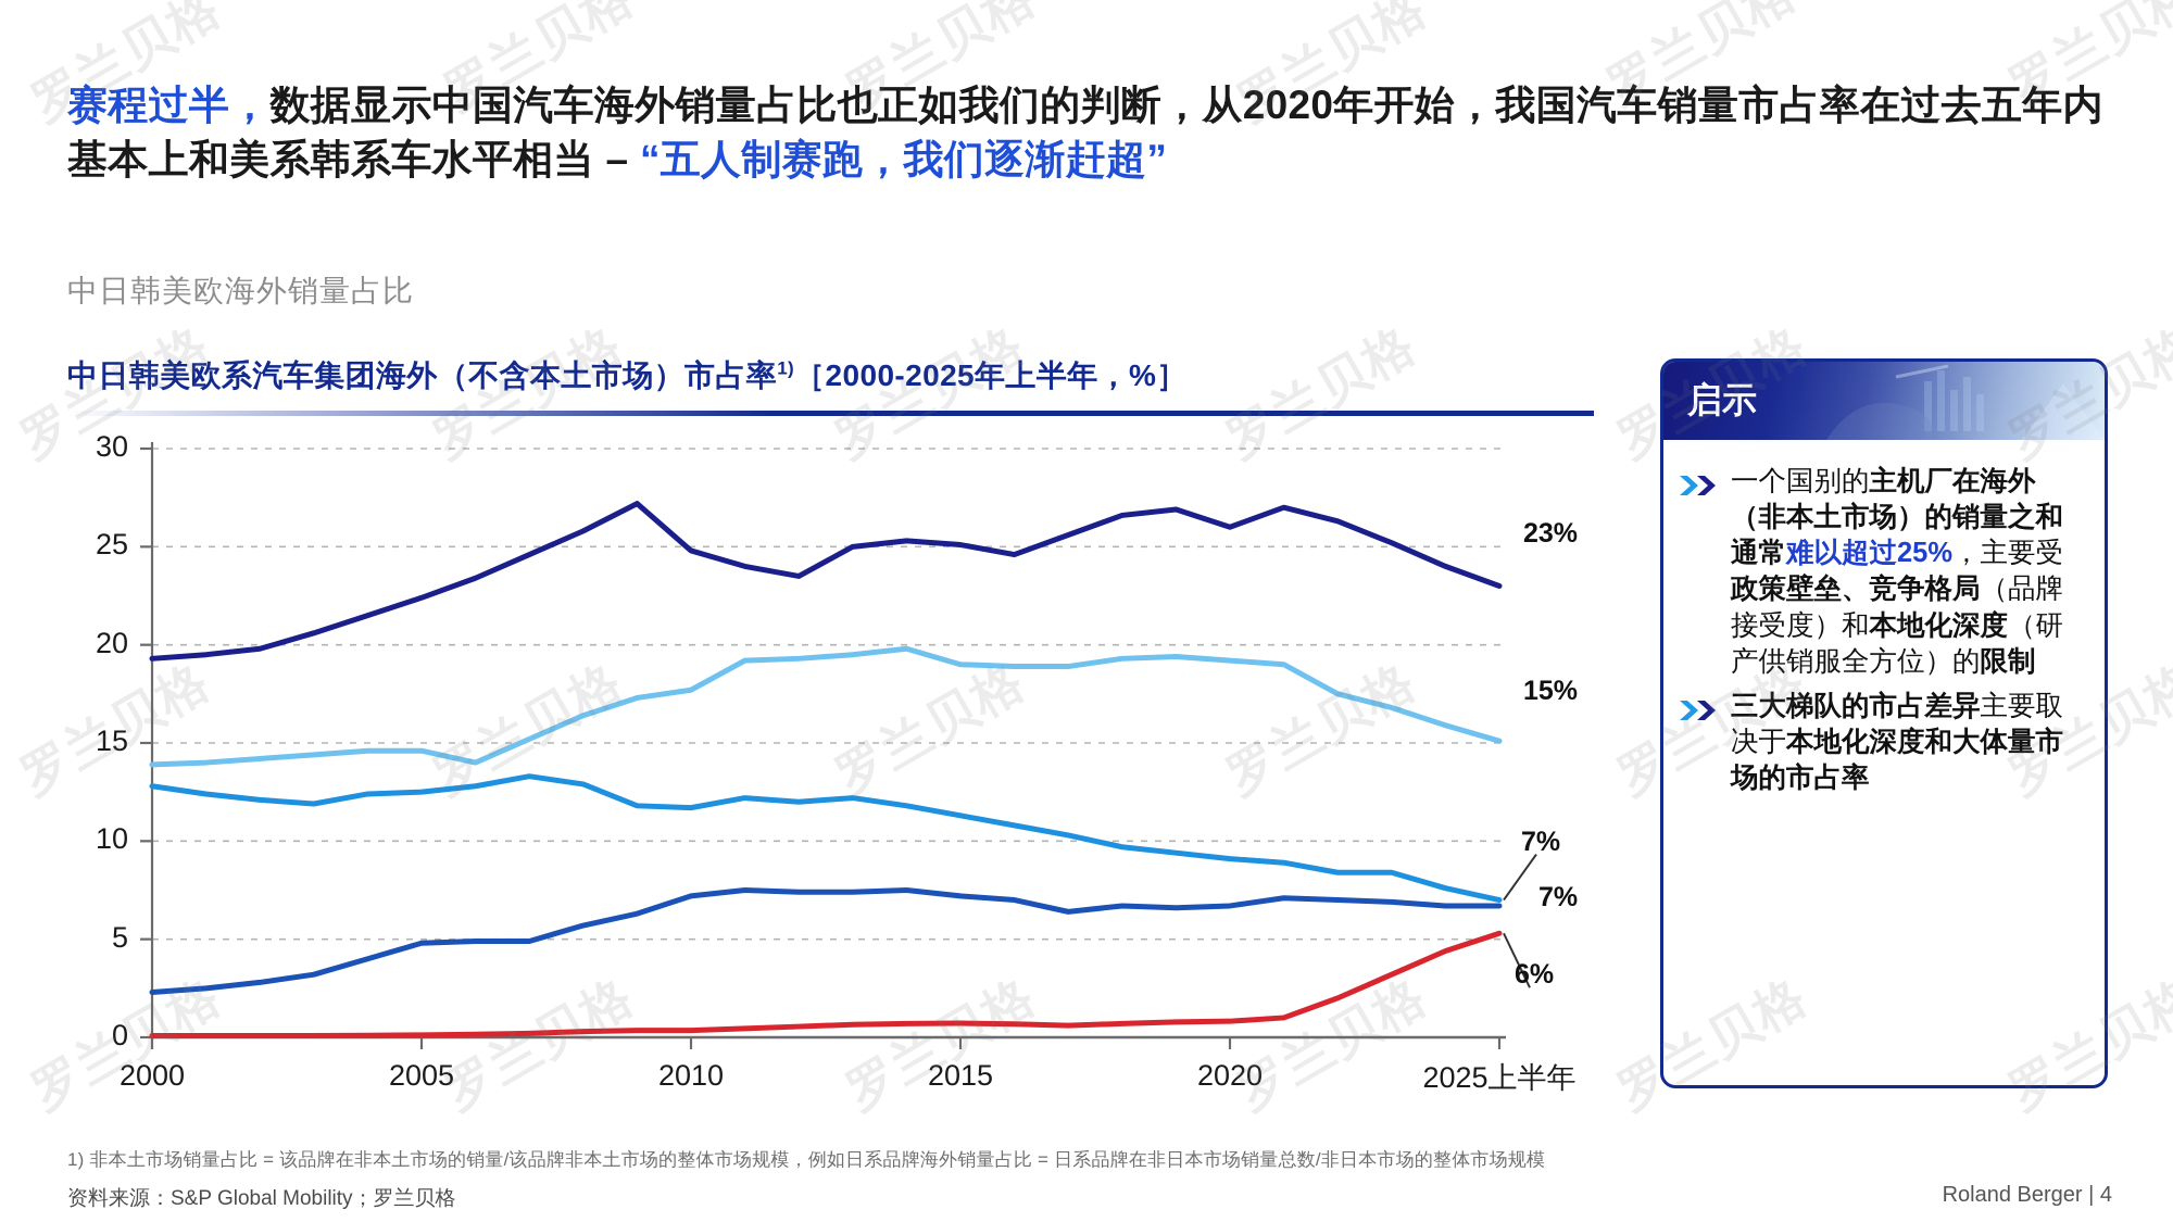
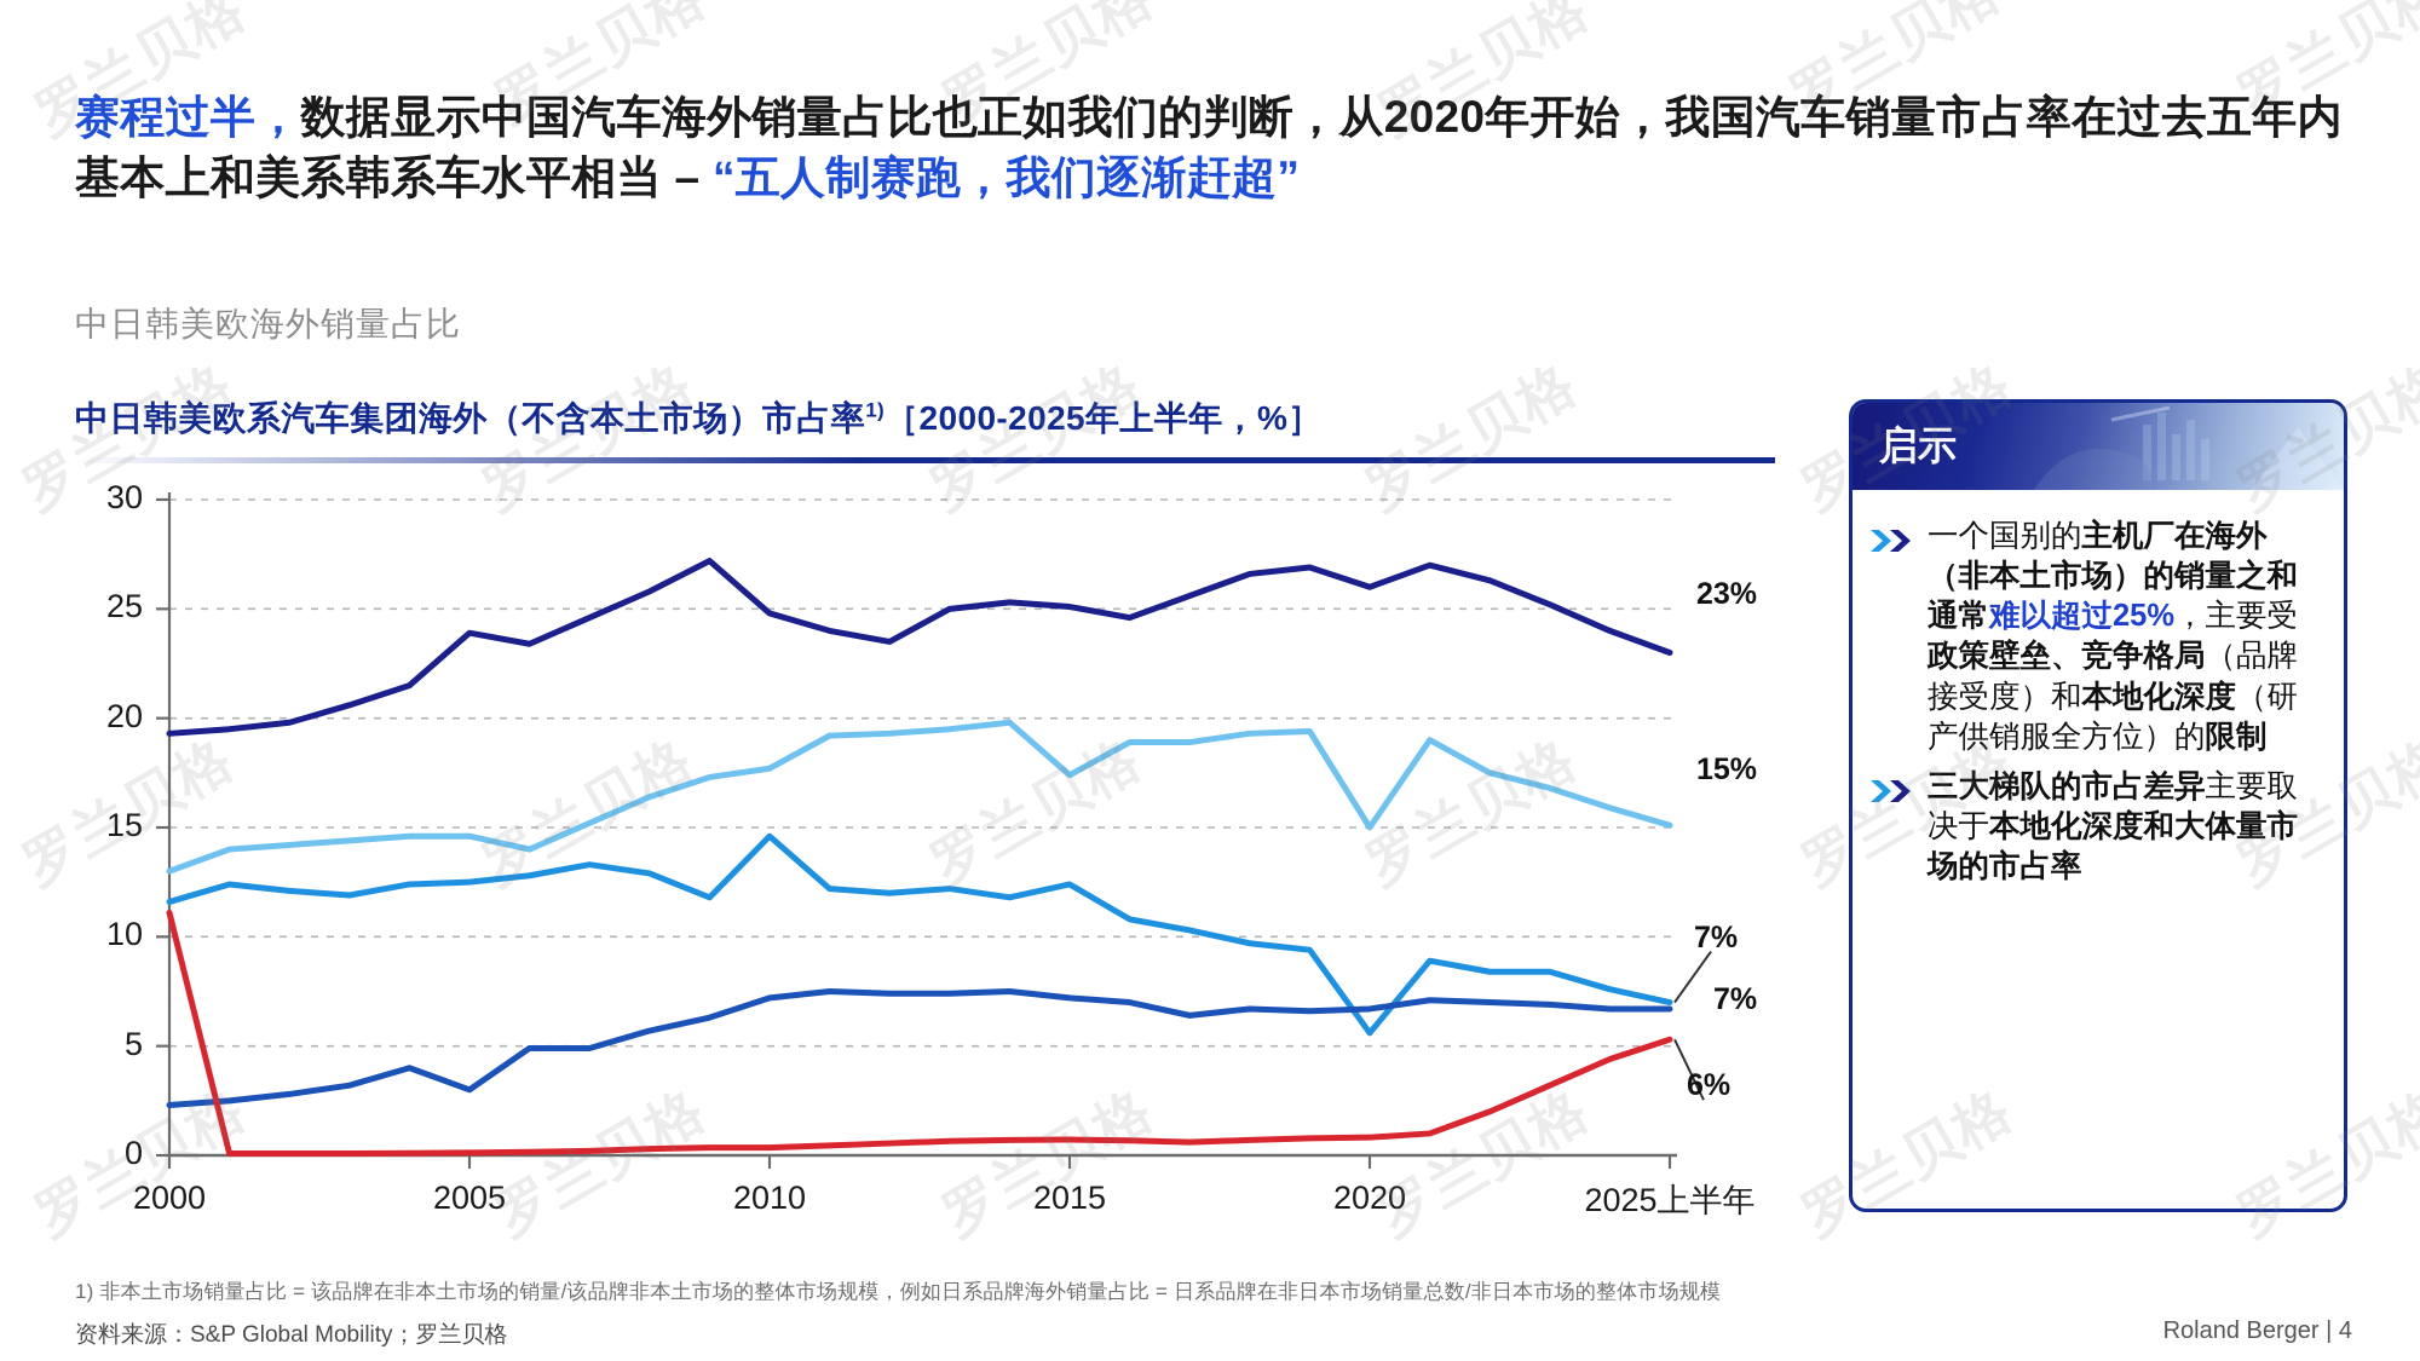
欧系/2000: 13.9 -> 13.0
美系/2000: 12.8 -> 11.6
中国/2000: 0.1 -> 11.1
日系/2005: 22.4 -> 23.9
韩系/2005: 4.8 -> 3.0
美系/2010: 11.7 -> 14.6
欧系/2015: 19.0 -> 17.4
美系/2015: 11.3 -> 12.4
欧系/2020: 19.2 -> 15.0
美系/2020: 9.1 -> 5.6
